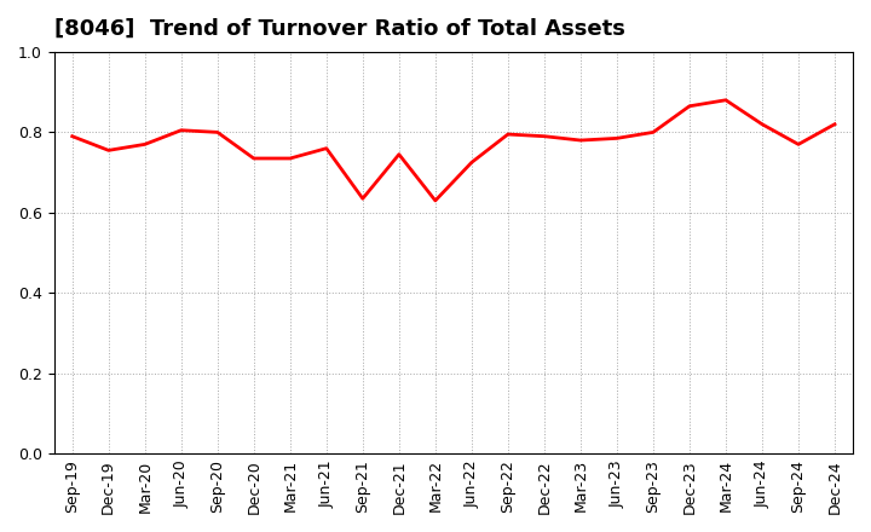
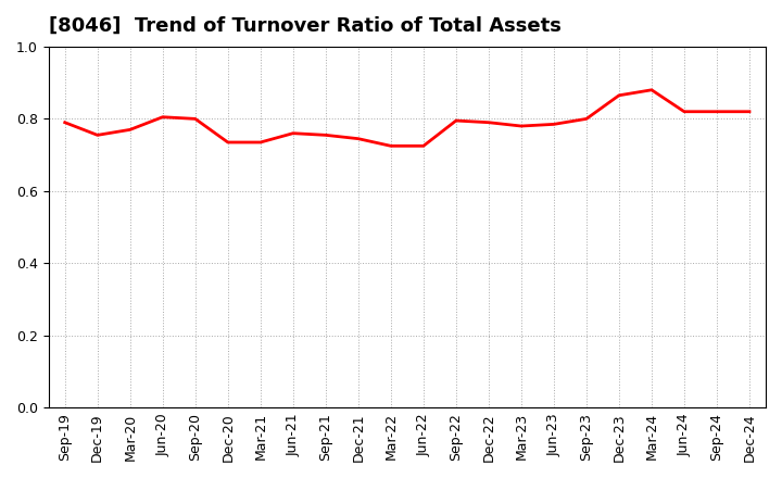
Sep-21: 0.635 -> 0.755
Mar-22: 0.630 -> 0.725
Sep-24: 0.770 -> 0.820
